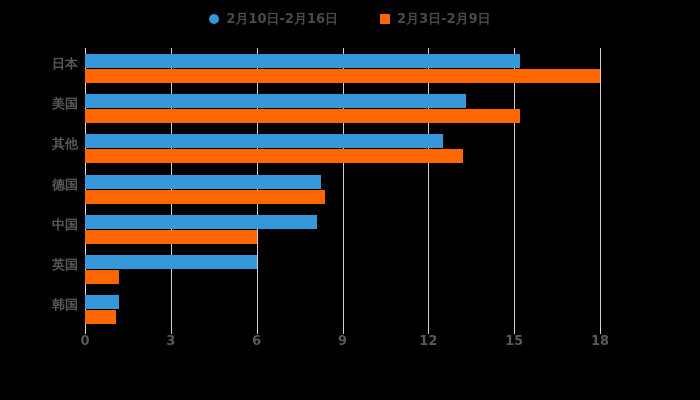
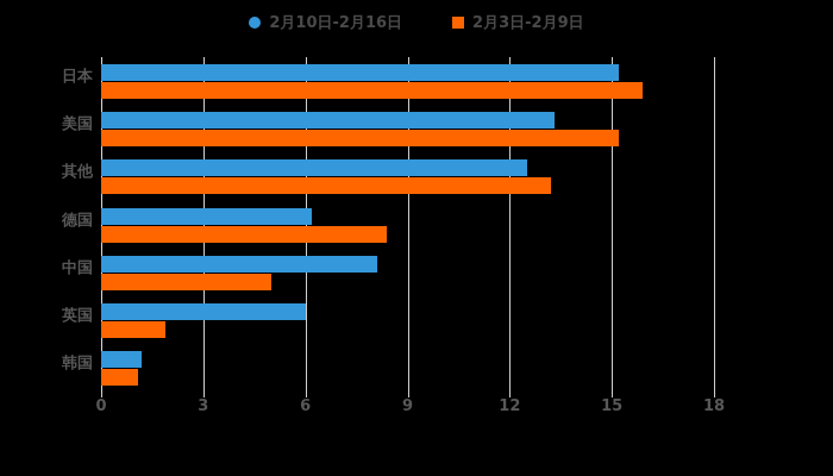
2月3日-2月9日/日本: 18.0 -> 15.9
2月10日-2月16日/德国: 8.2 -> 6.2
2月3日-2月9日/中国: 6.0 -> 5.0
2月3日-2月9日/英国: 1.2 -> 1.9
